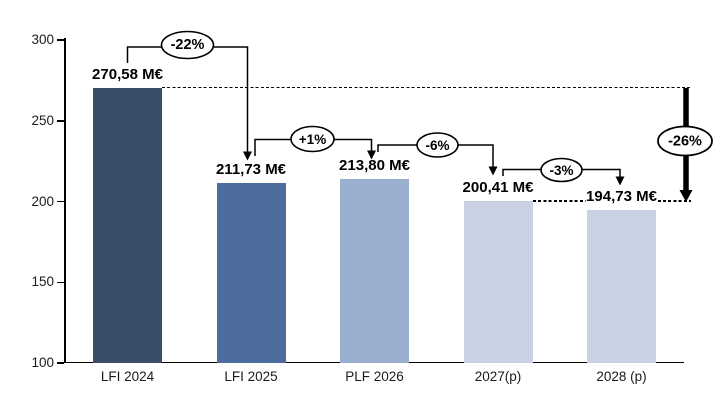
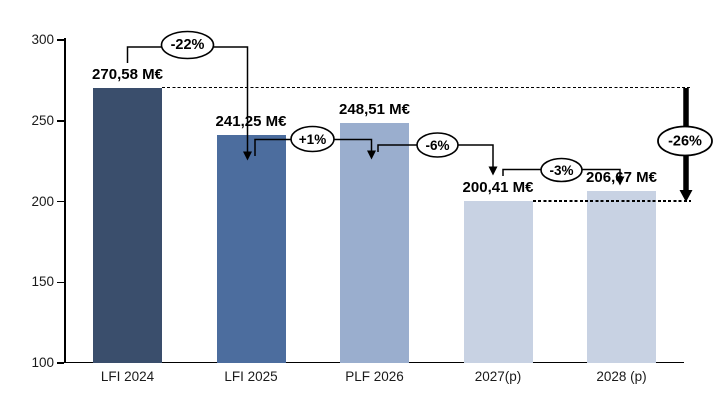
LFI 2025: 211,73 -> 241,25
PLF 2026: 213,80 -> 248,51
2028 (p): 194,73 -> 206,67
